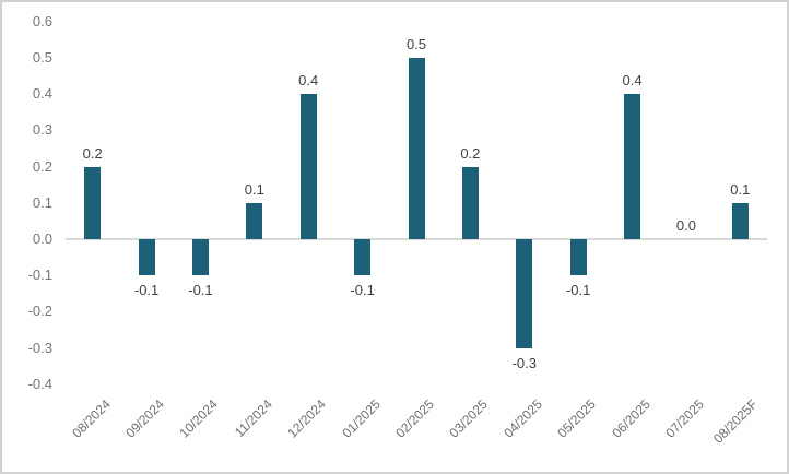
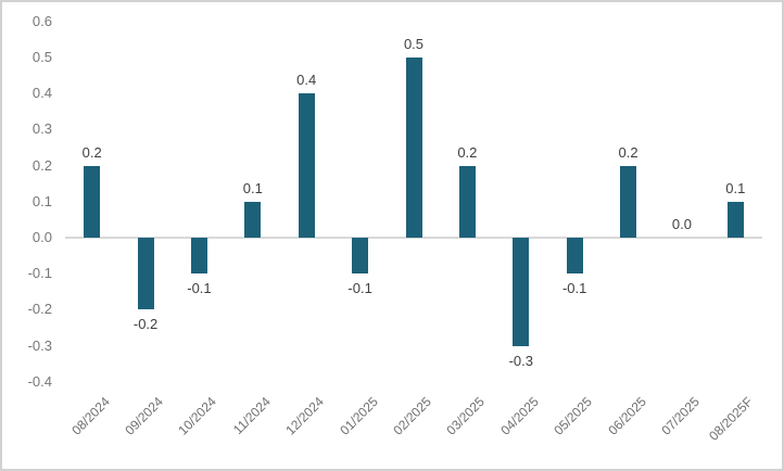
09/2024: -0.1 -> -0.2
06/2025: 0.4 -> 0.2
